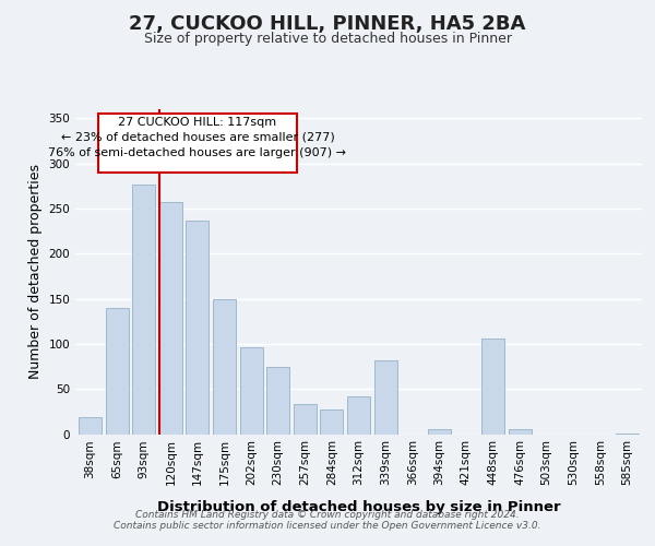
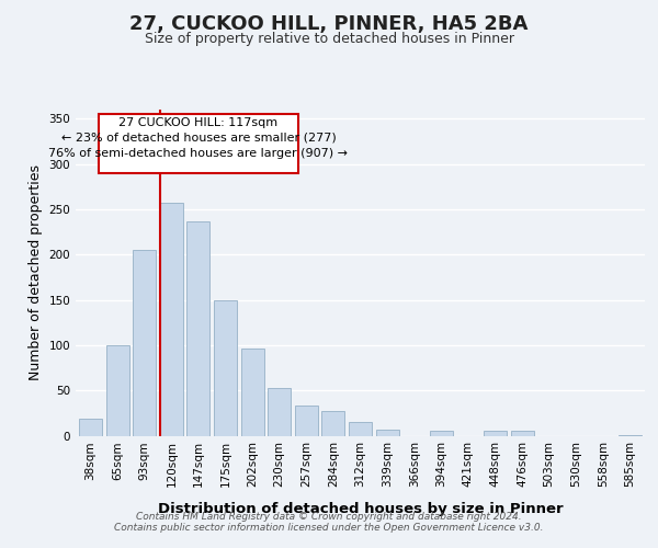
65sqm: 140 -> 100
93sqm: 276 -> 205
230sqm: 74 -> 53
312sqm: 42 -> 15
339sqm: 82 -> 7
448sqm: 106 -> 5
